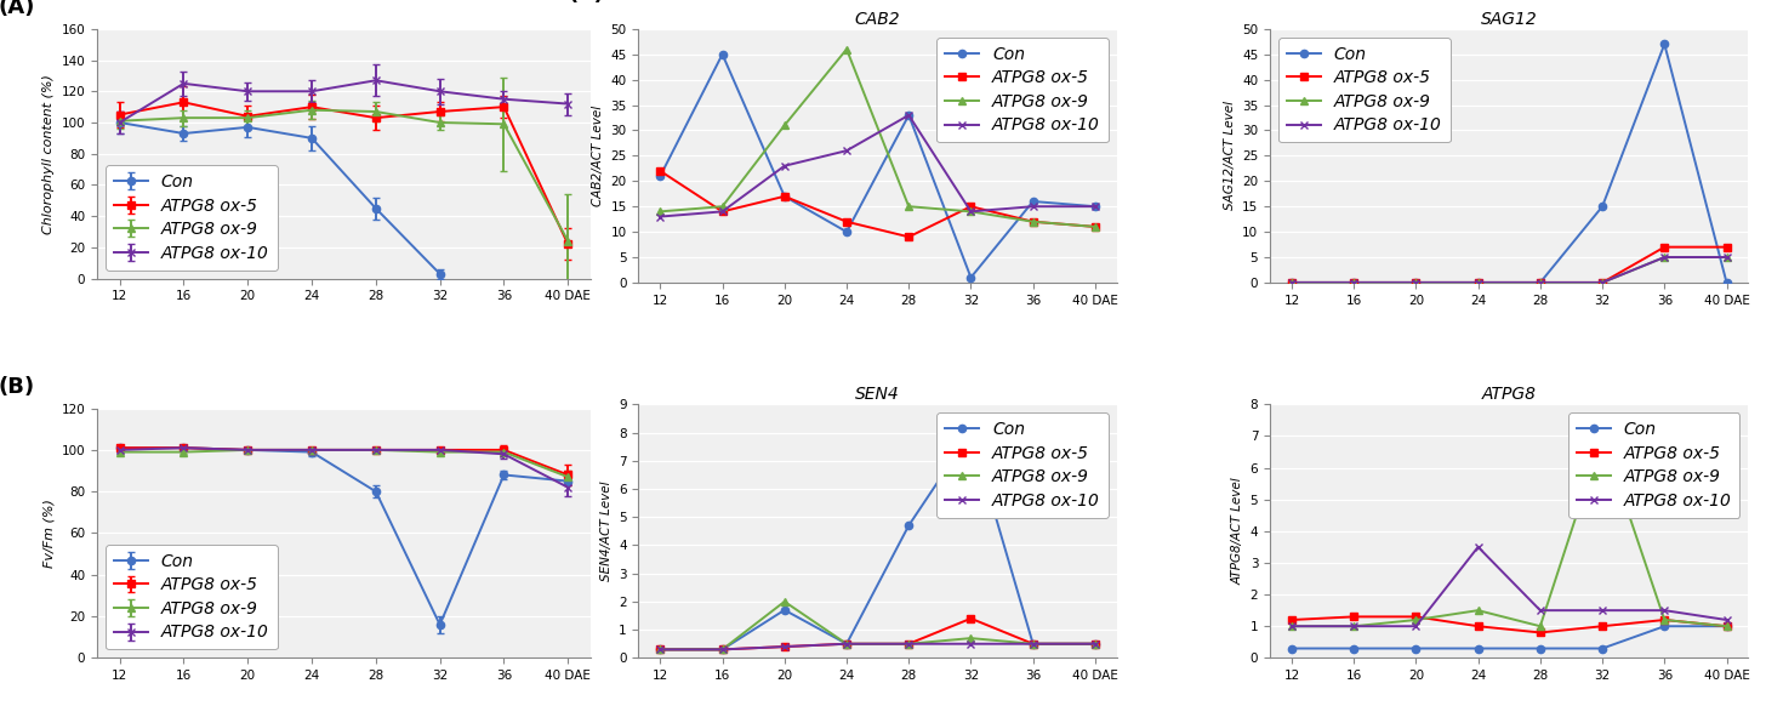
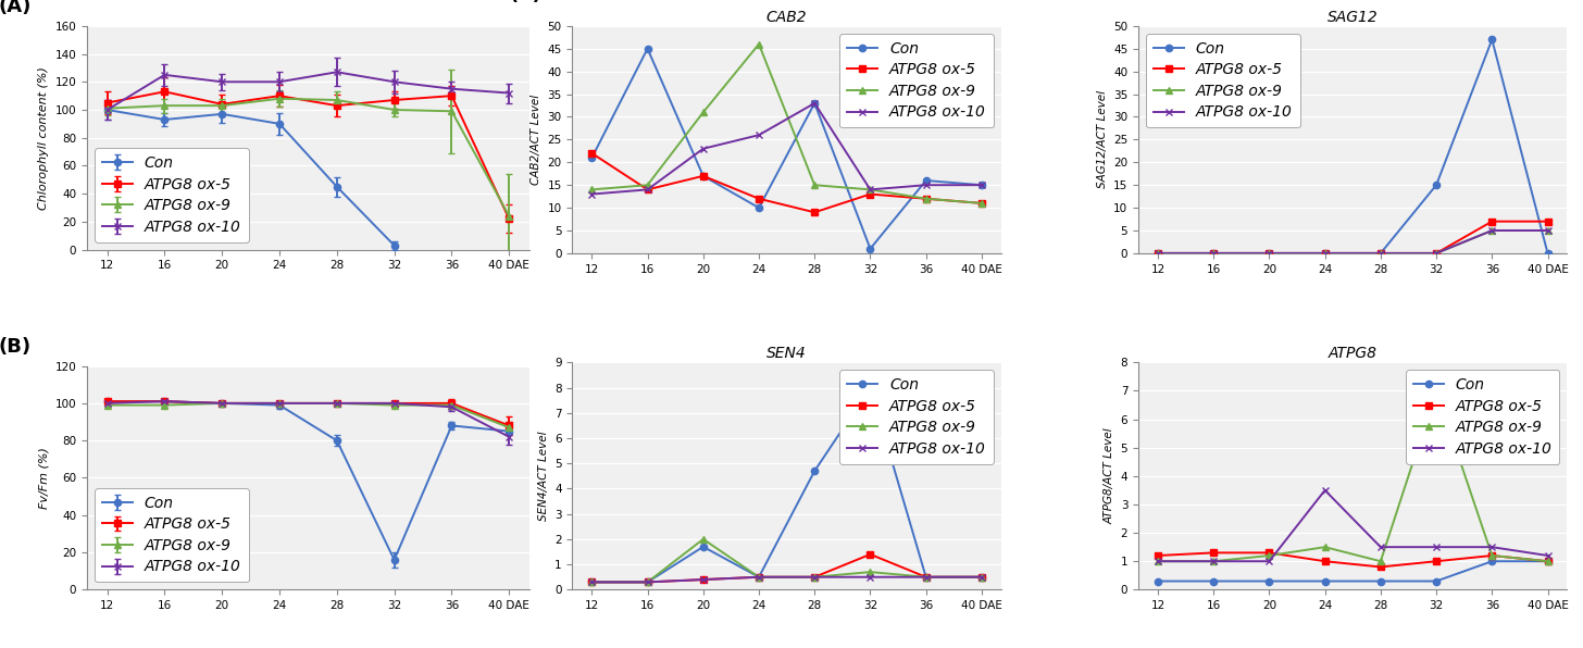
CAB2/ATPG8 ox-5/32: 15 -> 13
